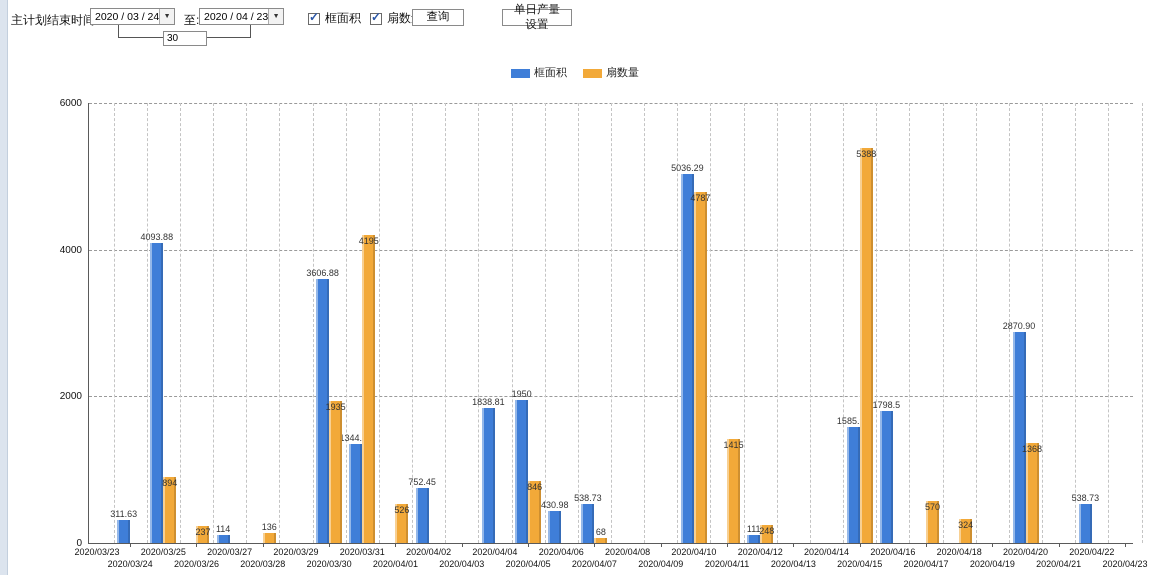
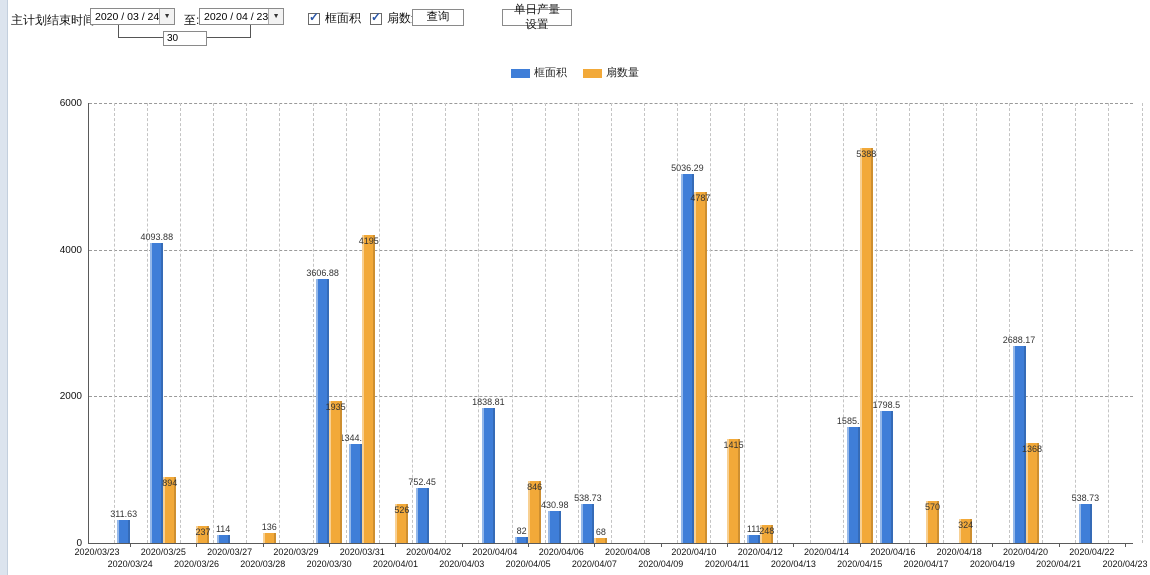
框面积/2020/04/05: 1950 -> 82
框面积/2020/04/20: 2870.90 -> 2688.17
